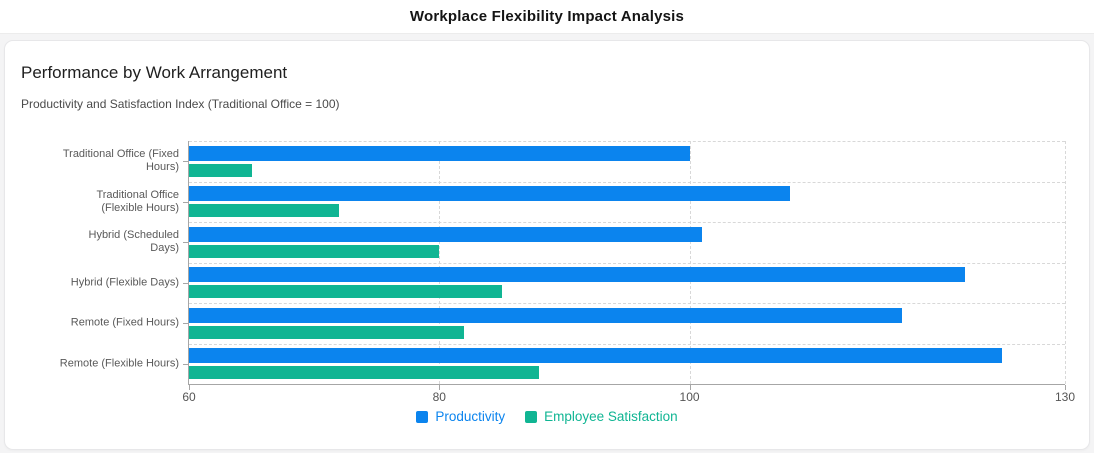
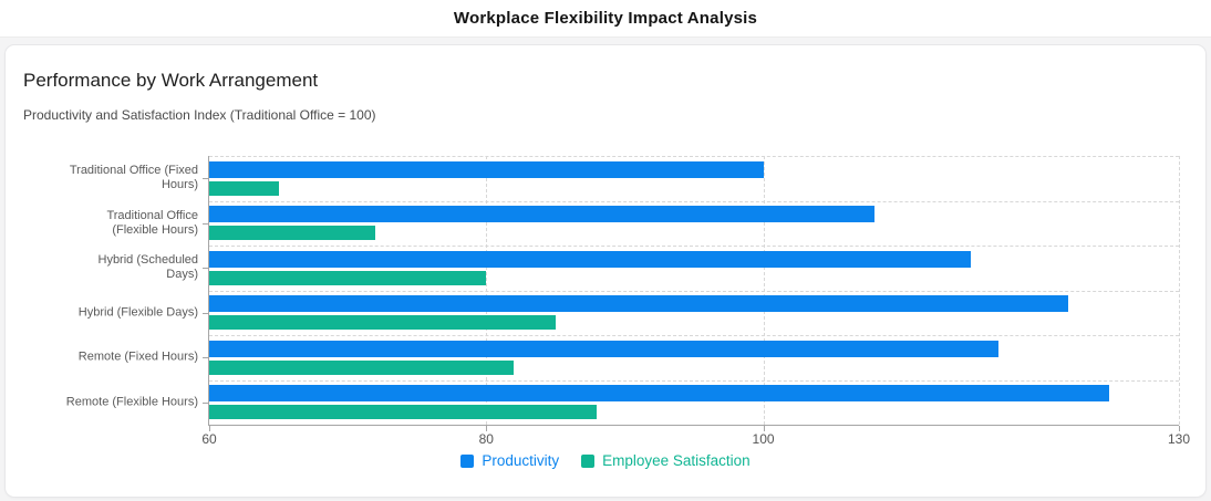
Productivity/Hybrid (Scheduled Days): 101 -> 115
